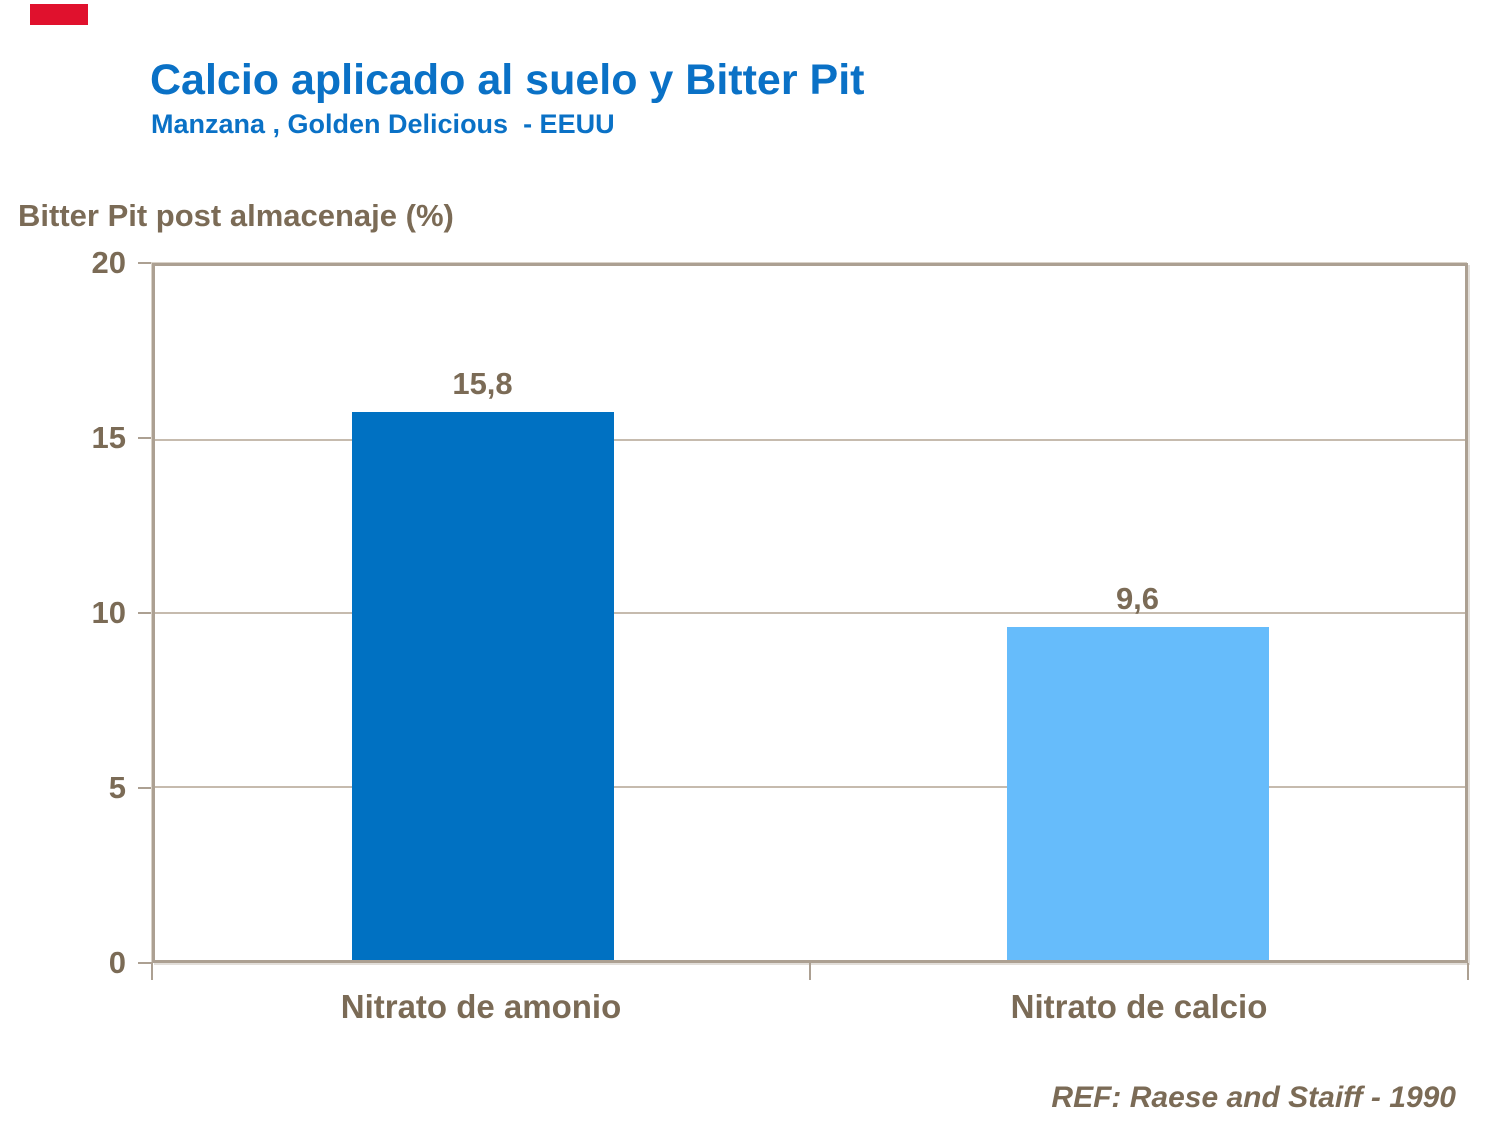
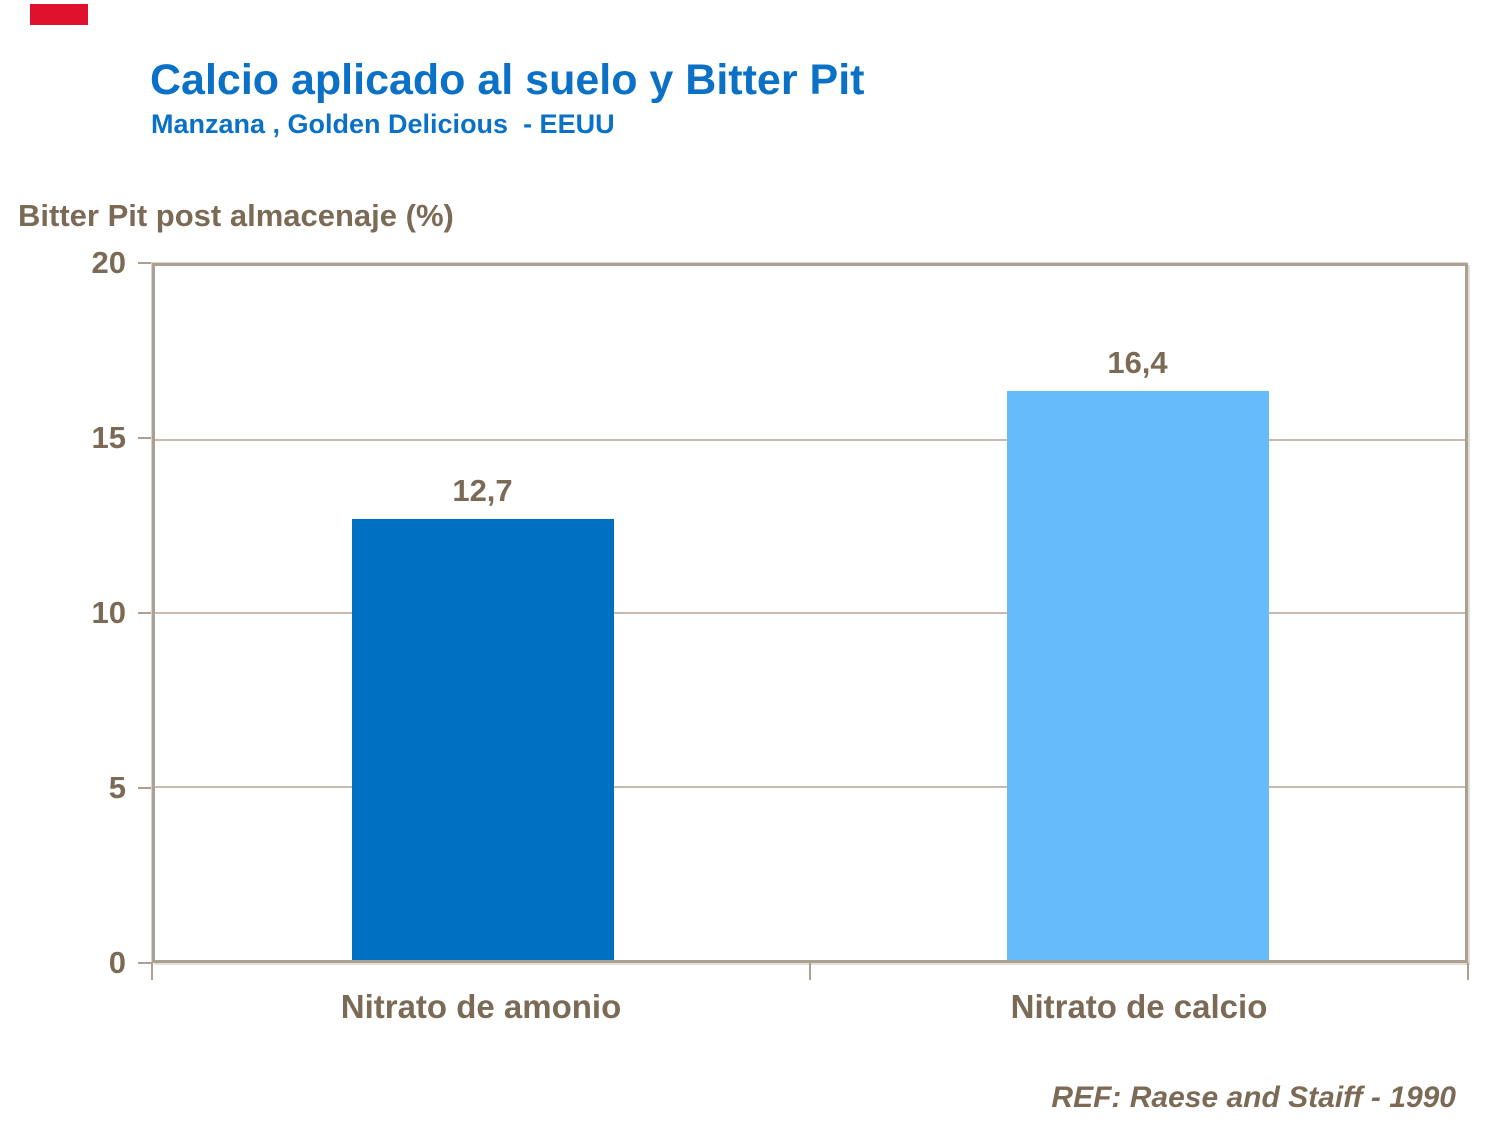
Nitrato de amonio: 15,8 -> 12,7
Nitrato de calcio: 9,6 -> 16,4
